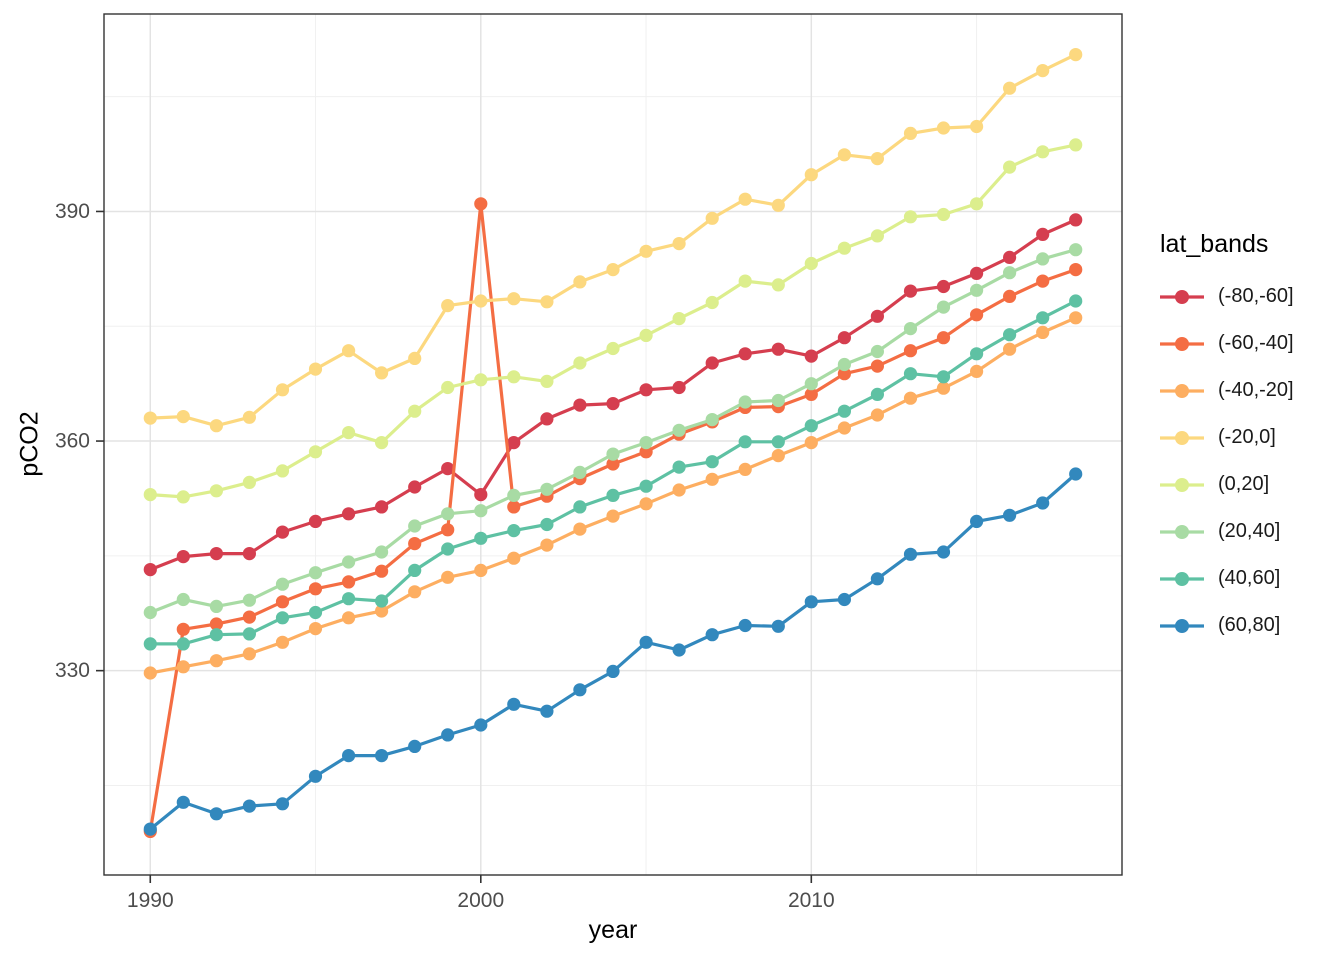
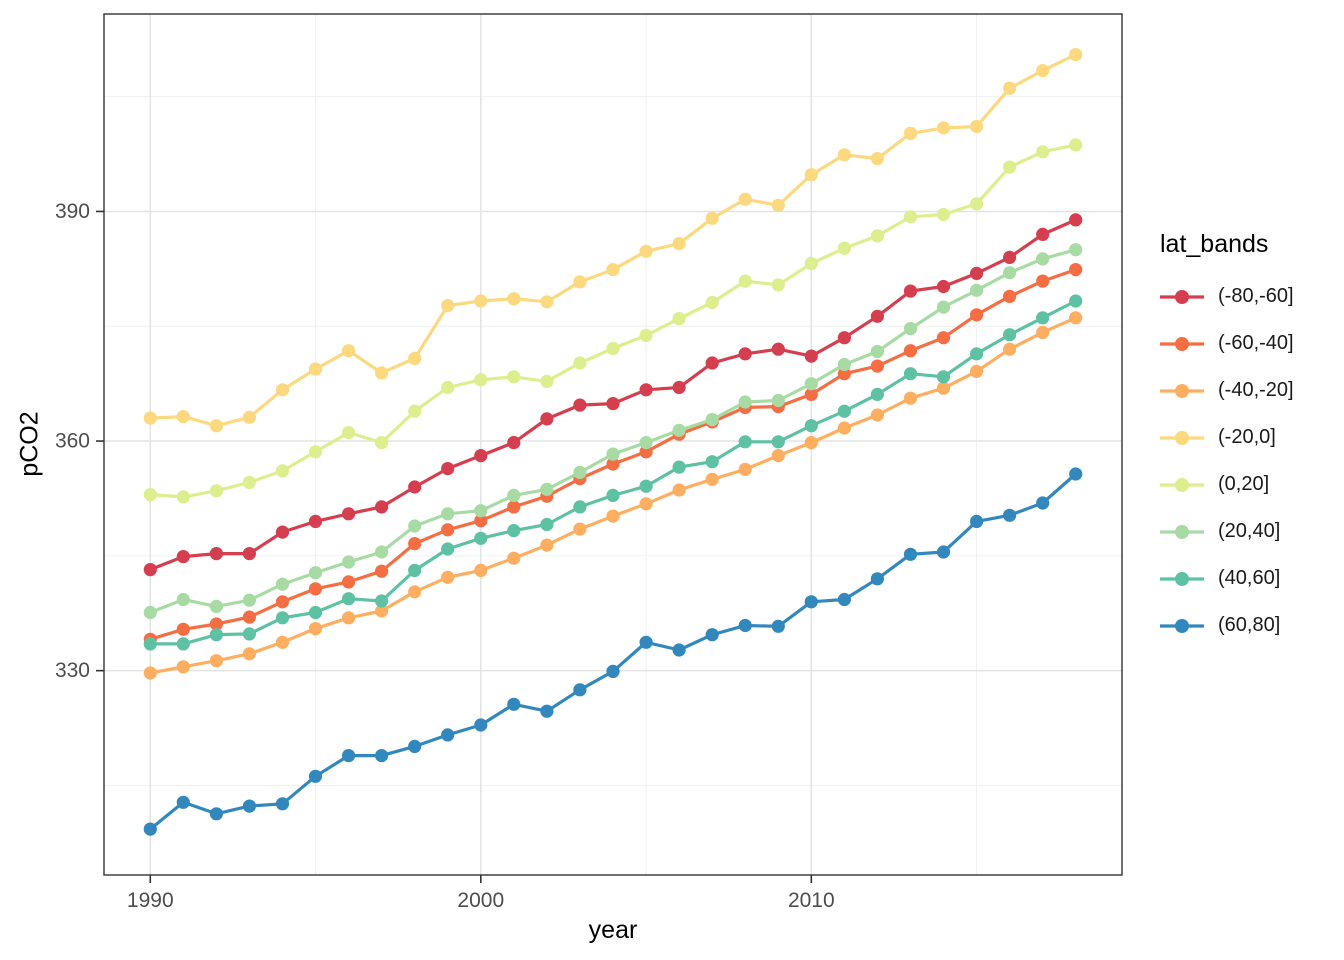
(-60,-40]/1990: 309 -> 334
(-80,-60]/2000: 353 -> 358
(-60,-40]/2000: 391 -> 350
